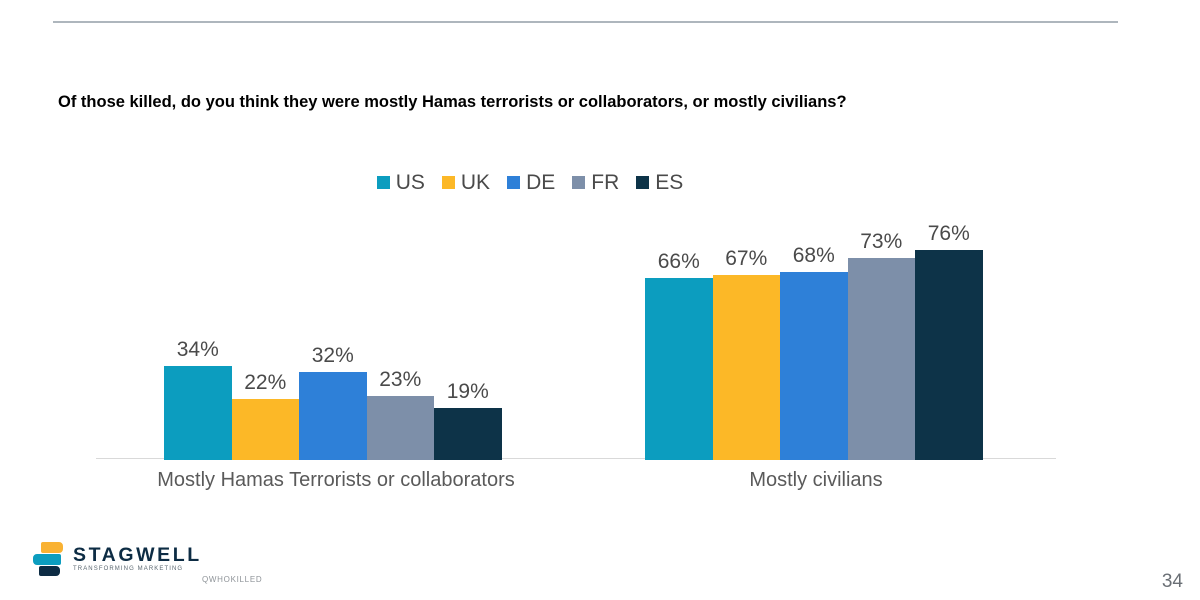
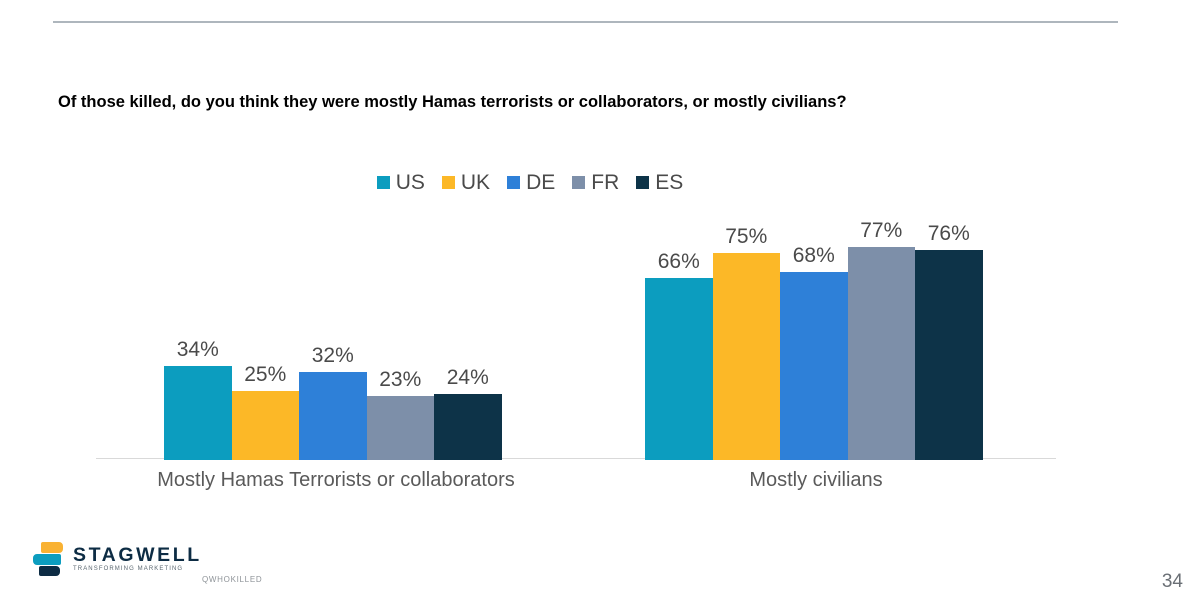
UK/Mostly Hamas Terrorists or collaborators: 22% -> 25%
ES/Mostly Hamas Terrorists or collaborators: 19% -> 24%
UK/Mostly civilians: 67% -> 75%
FR/Mostly civilians: 73% -> 77%
